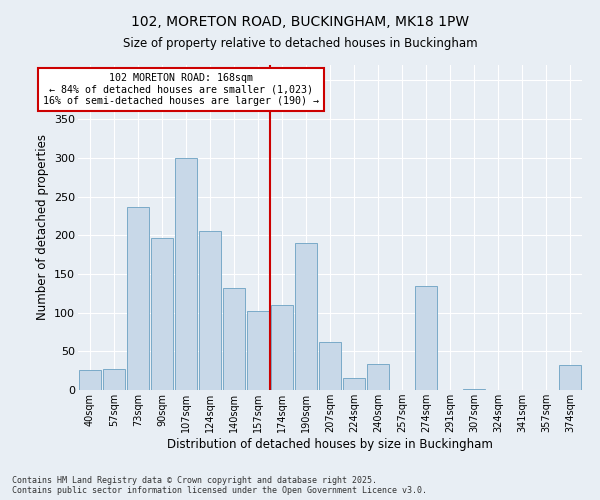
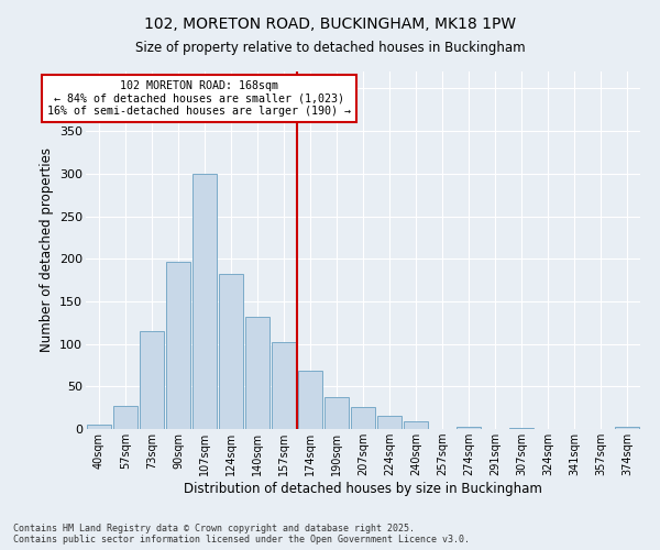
40sqm: 26 -> 5
73sqm: 236 -> 115
124sqm: 206 -> 182
174sqm: 110 -> 68
190sqm: 190 -> 37
207sqm: 62 -> 26
240sqm: 34 -> 9
274sqm: 134 -> 3
374sqm: 32 -> 2
